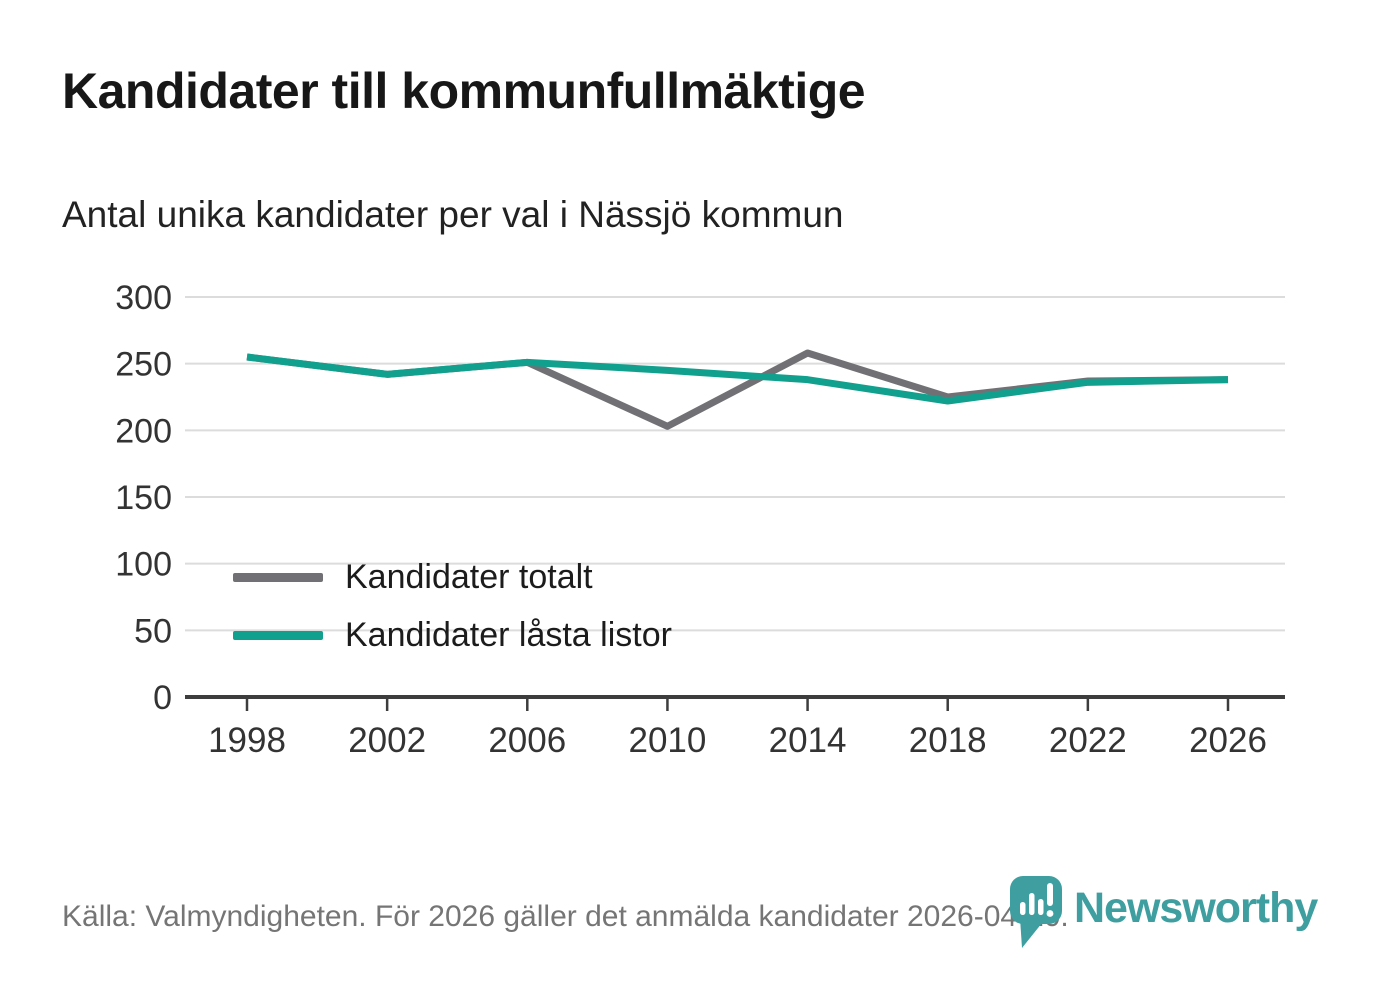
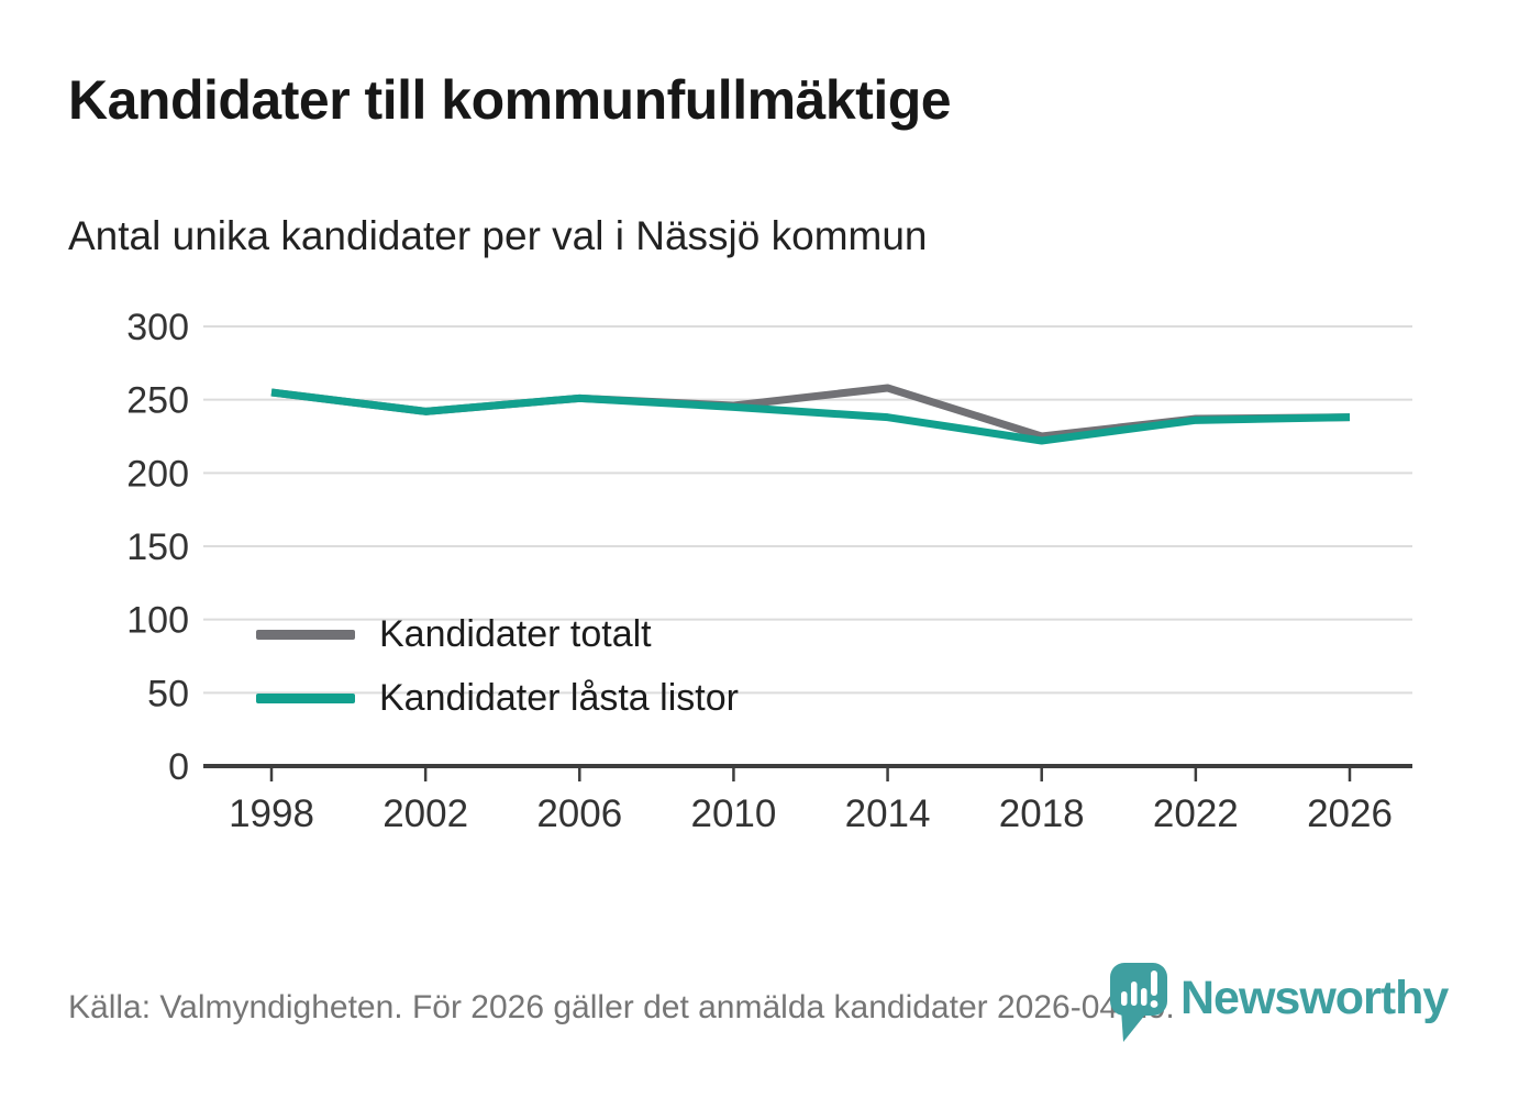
Kandidater totalt/2010: 203 -> 246
